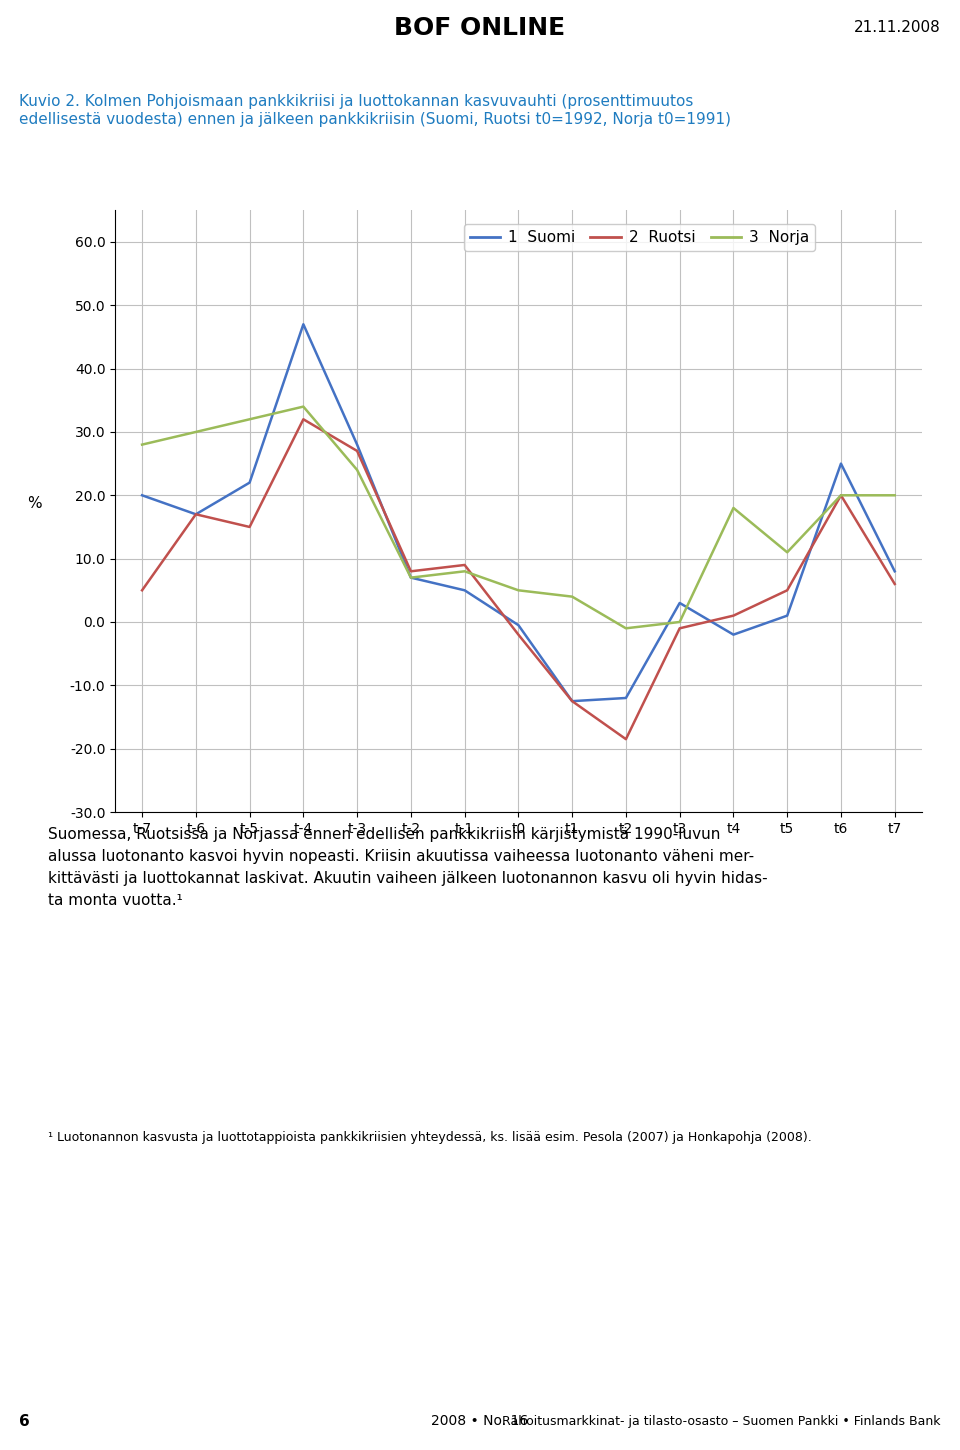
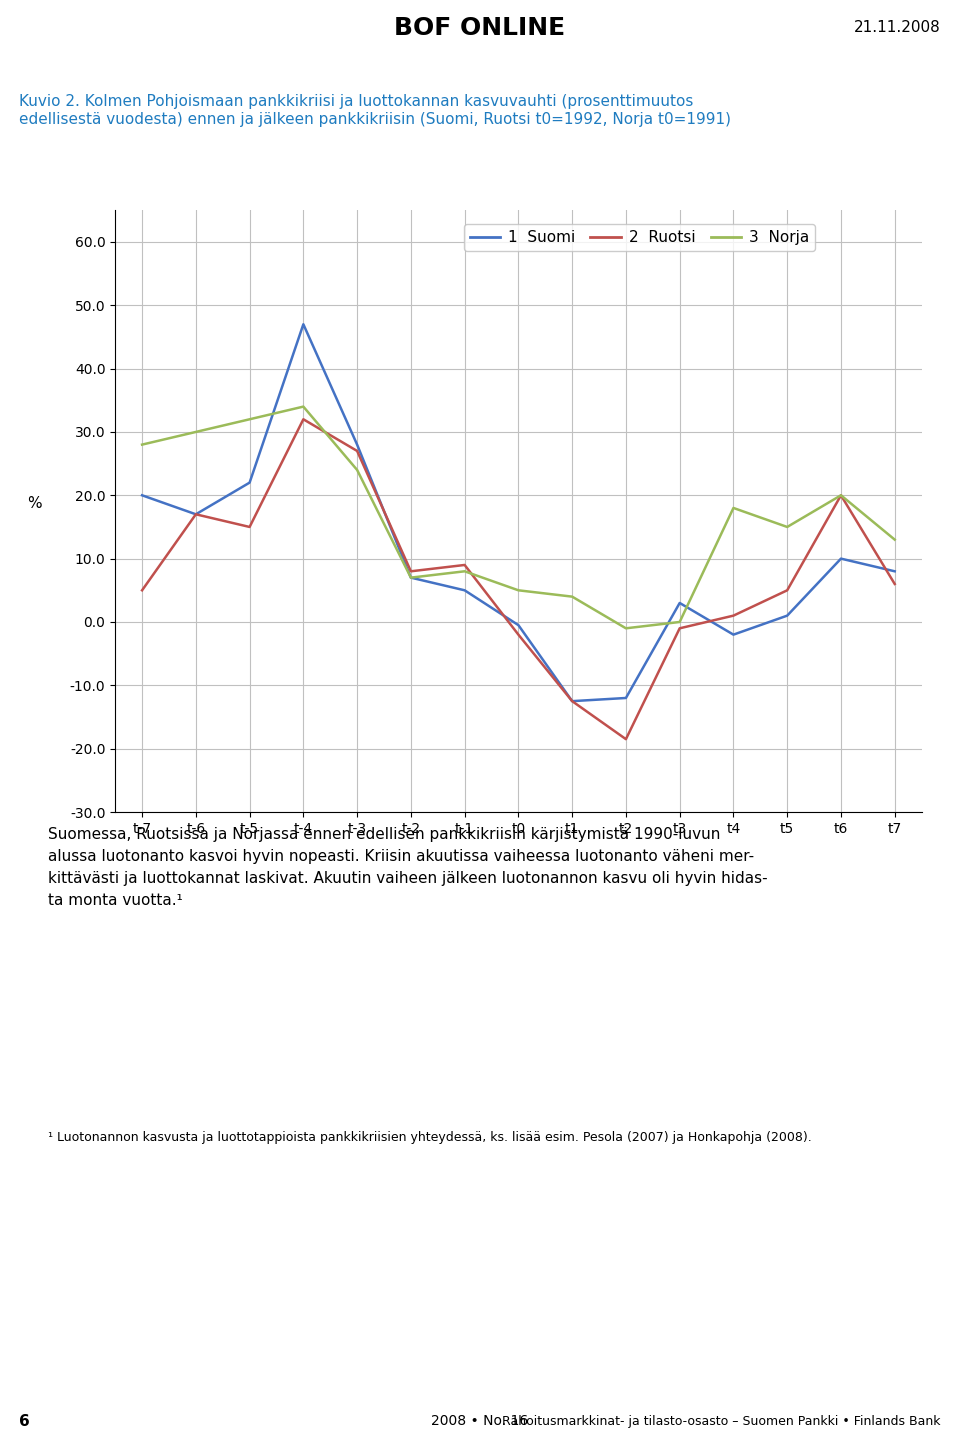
3 Norja/t5: 11 -> 15
1 Suomi/t6: 25.0 -> 10.0
3 Norja/t7: 20 -> 13
